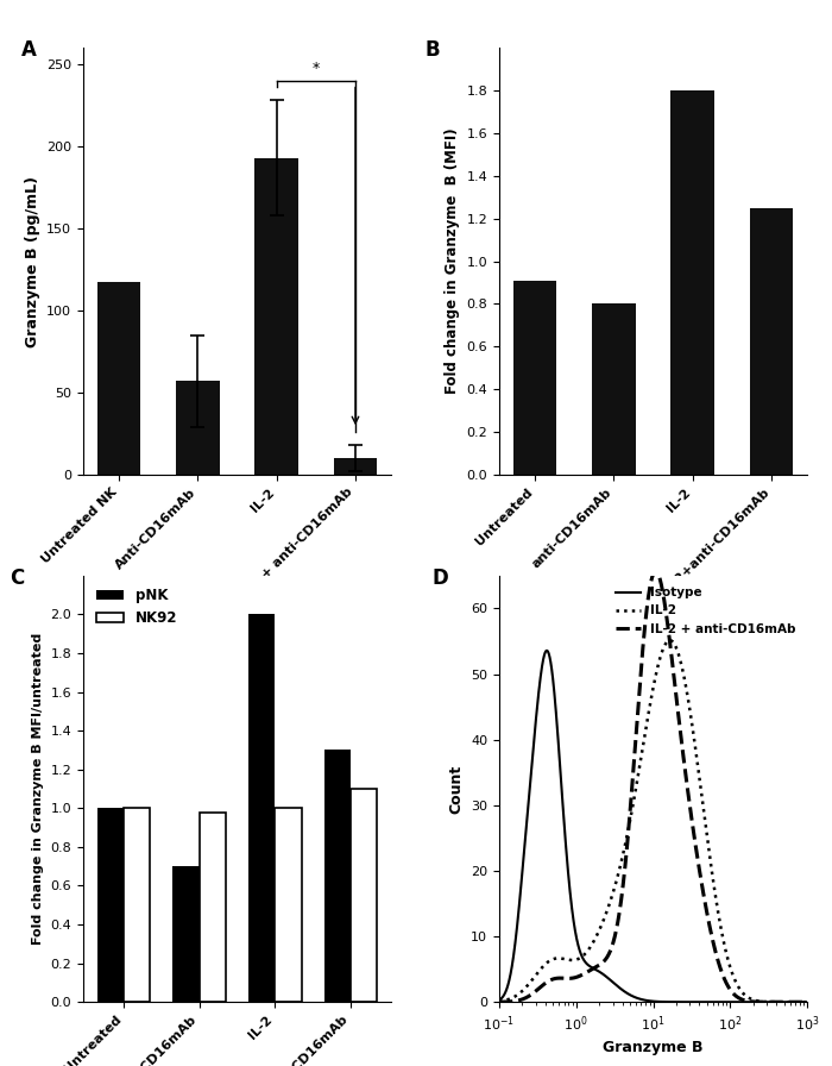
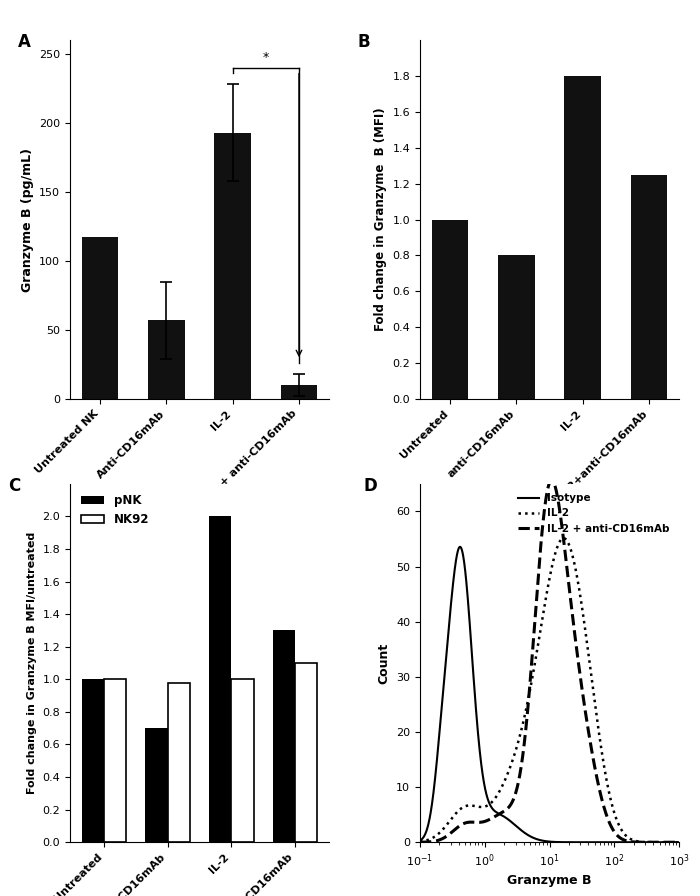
Untreated: 0.91 -> 1.00
